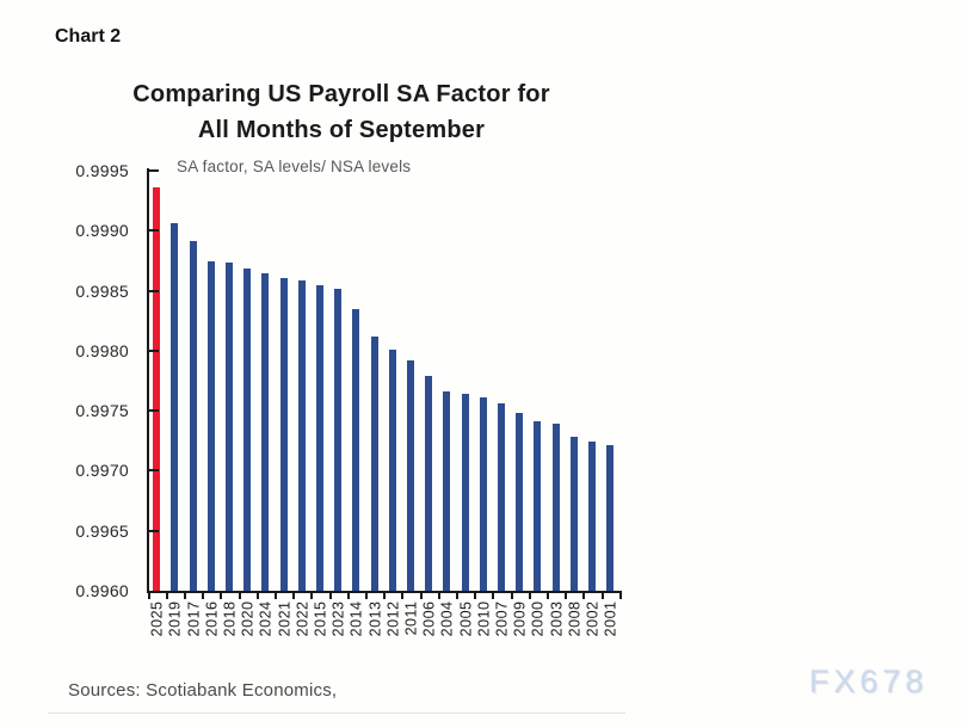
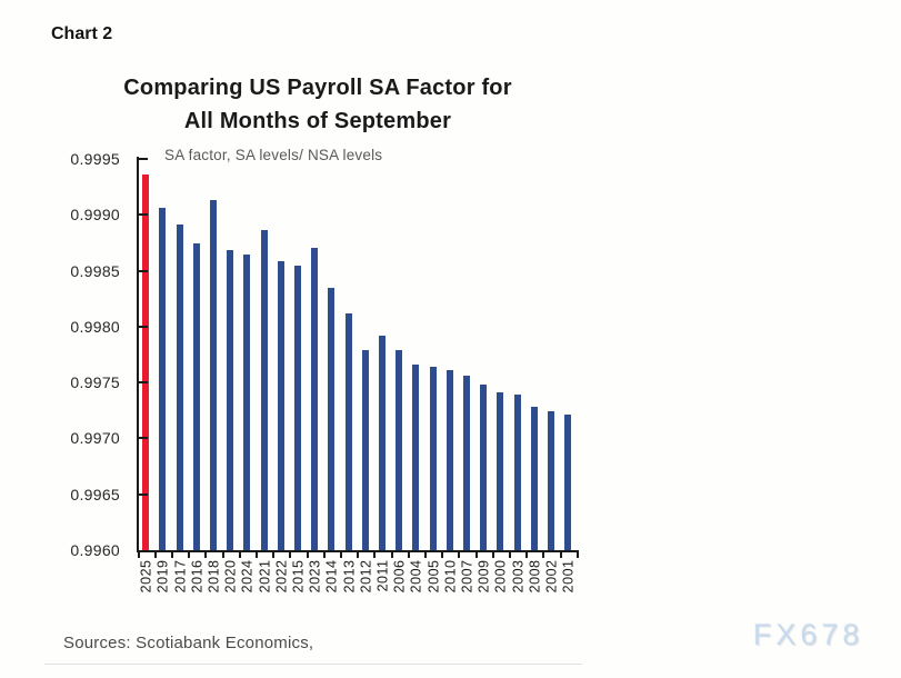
2018: 0.99873 -> 0.99913
2021: 0.99861 -> 0.99886
2023: 0.99852 -> 0.99870
2012: 0.99801 -> 0.99779
